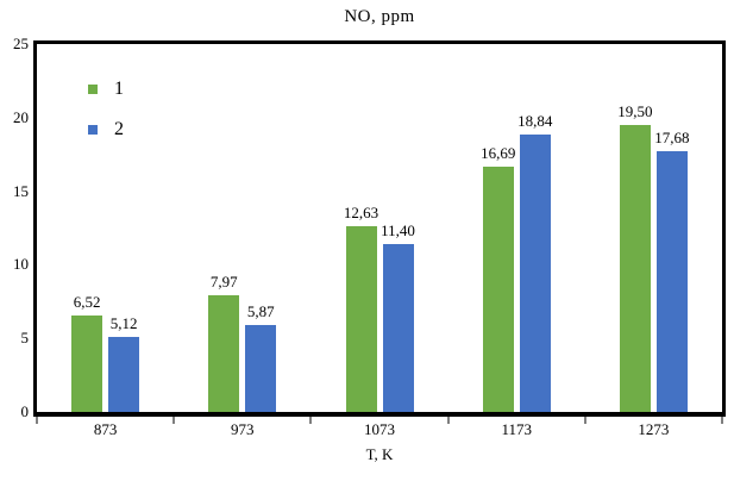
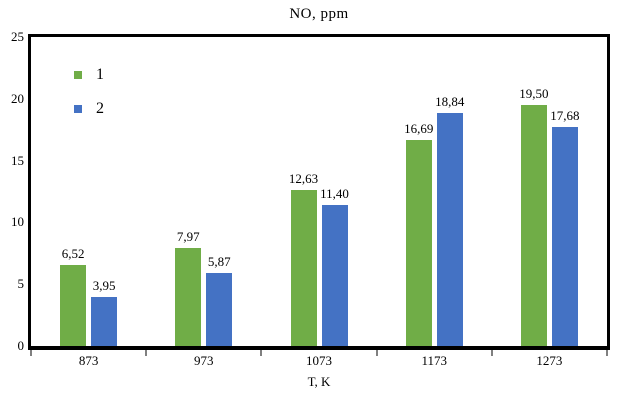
2/873: 5,12 -> 3,95
